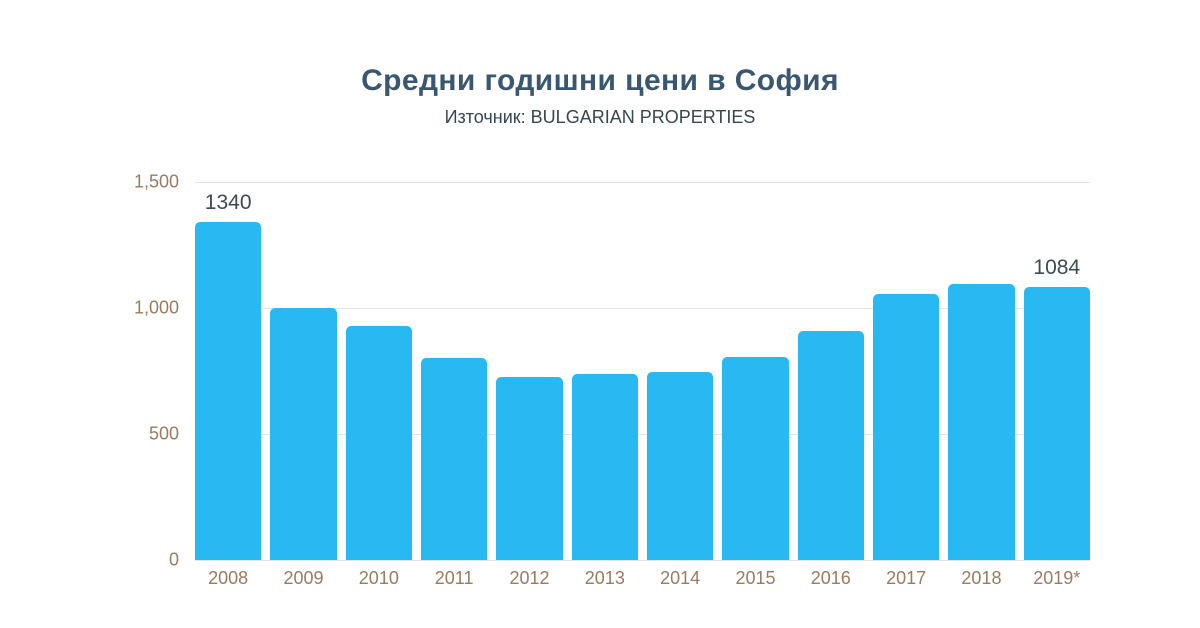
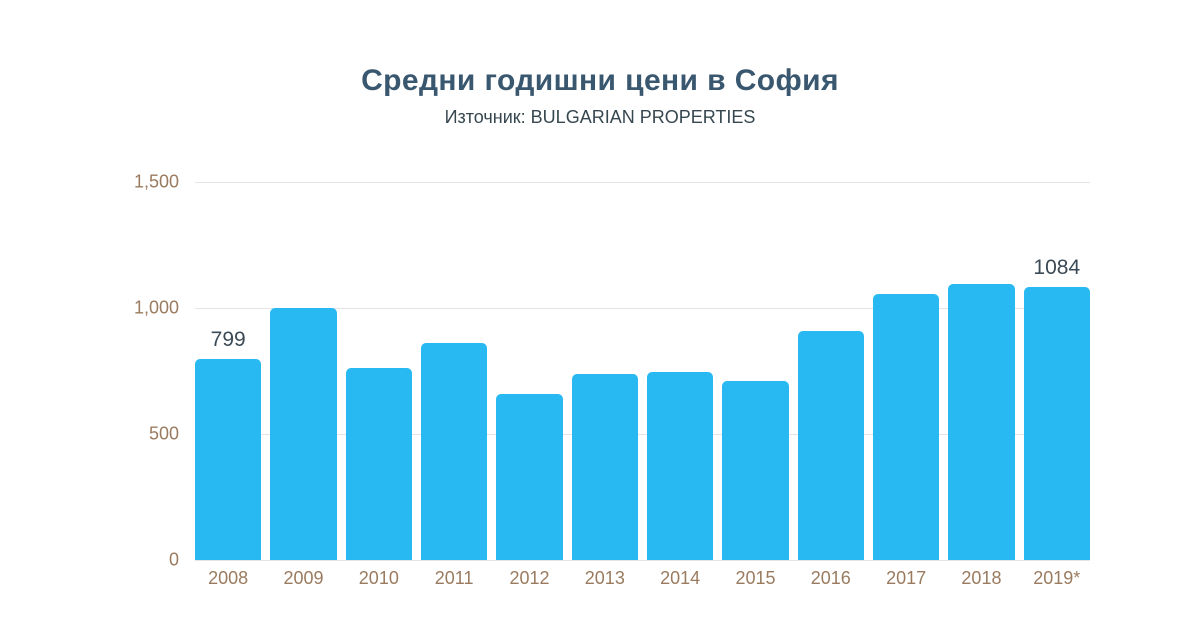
2008: 1340 -> 799
2010: 930 -> 760
2011: 800 -> 860
2012: 720 -> 660
2015: 800 -> 710
